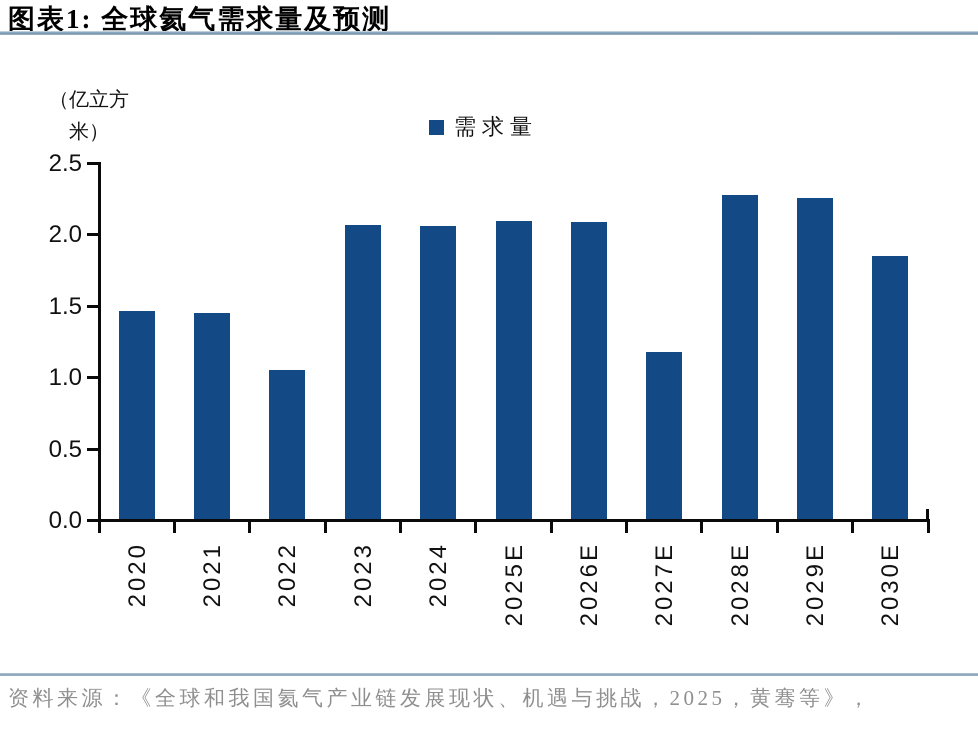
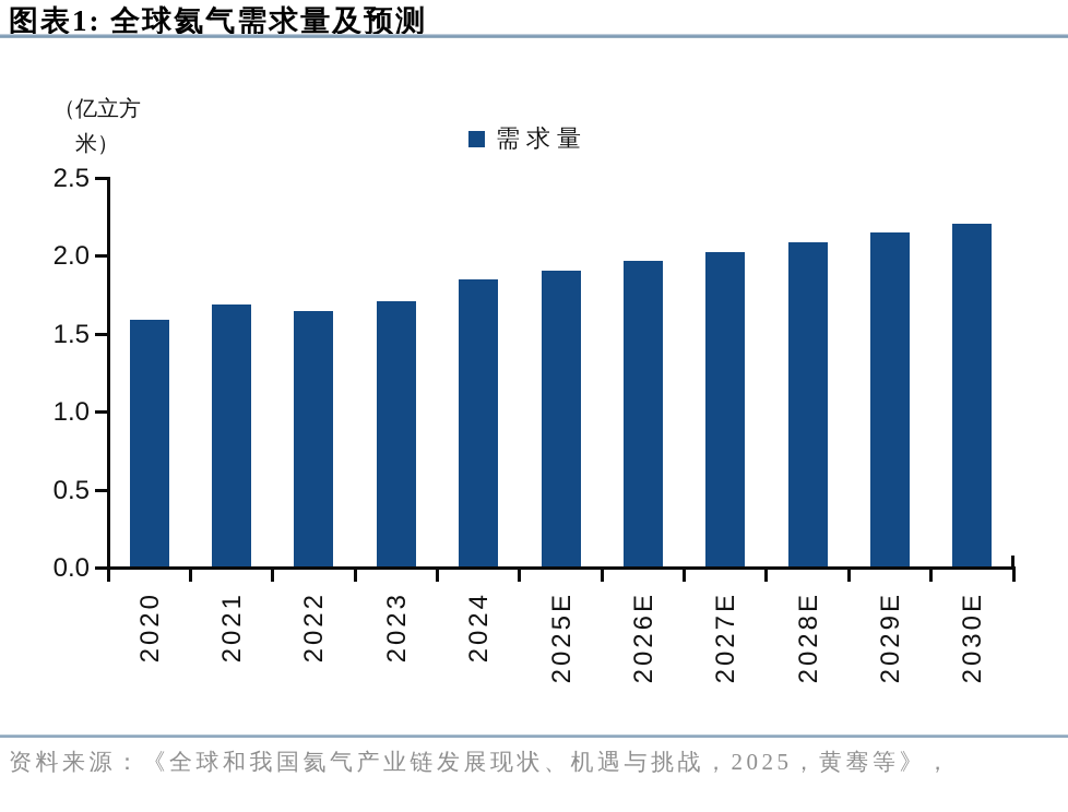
2020: 1.46 -> 1.58
2021: 1.44 -> 1.68
2022: 1.04 -> 1.64
2023: 2.06 -> 1.70
2024: 2.05 -> 1.84
2025E: 2.09 -> 1.90
2026E: 2.08 -> 1.96
2027E: 1.17 -> 2.02
2028E: 2.27 -> 2.08
2029E: 2.25 -> 2.14
2030E: 1.84 -> 2.20
